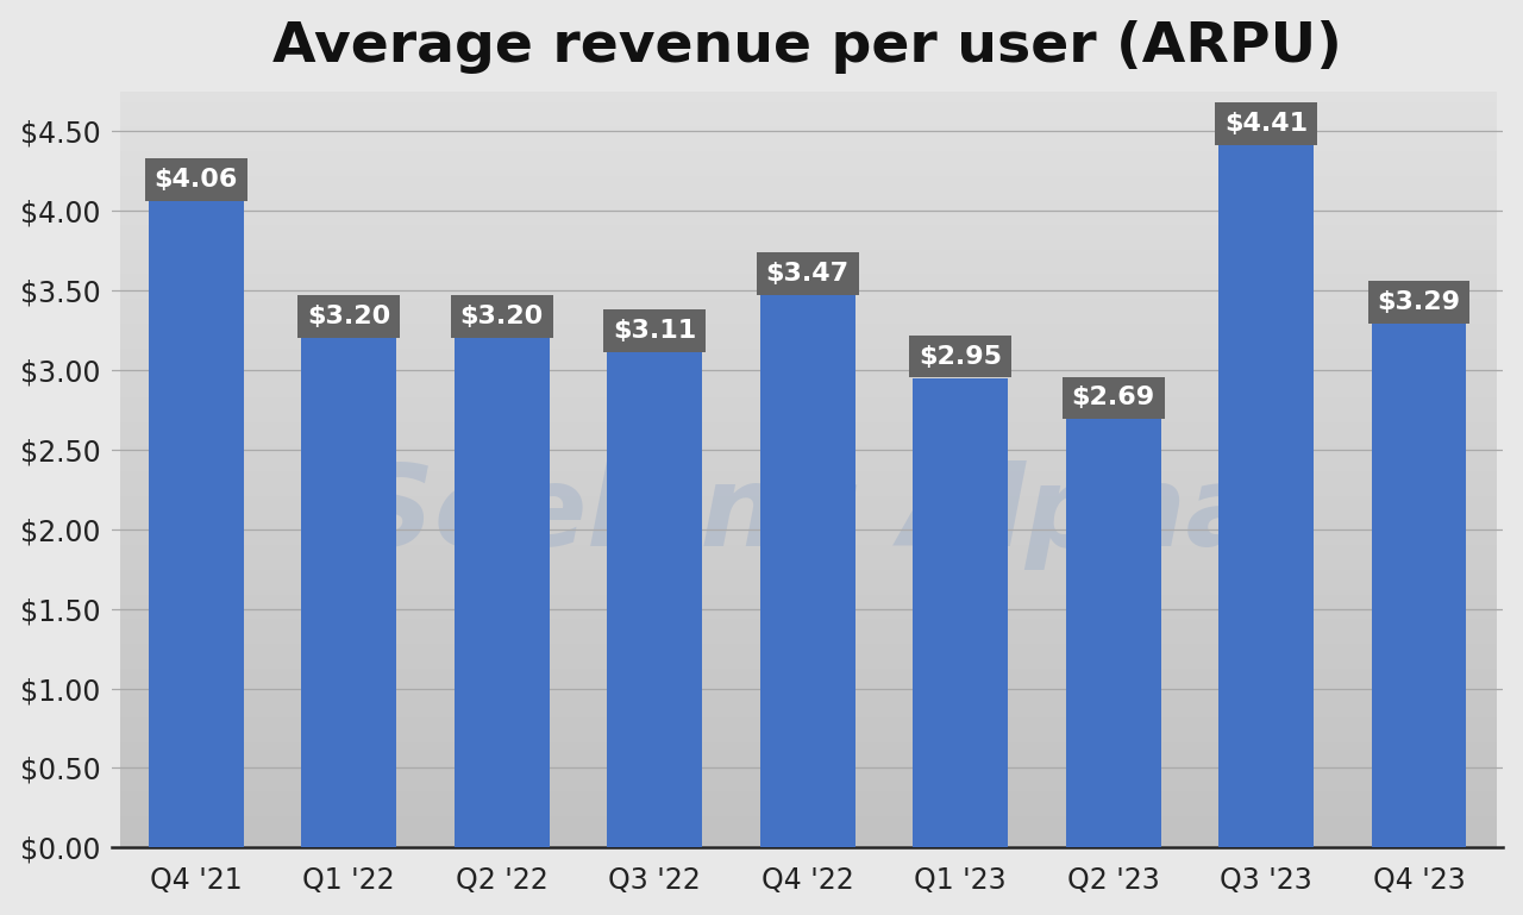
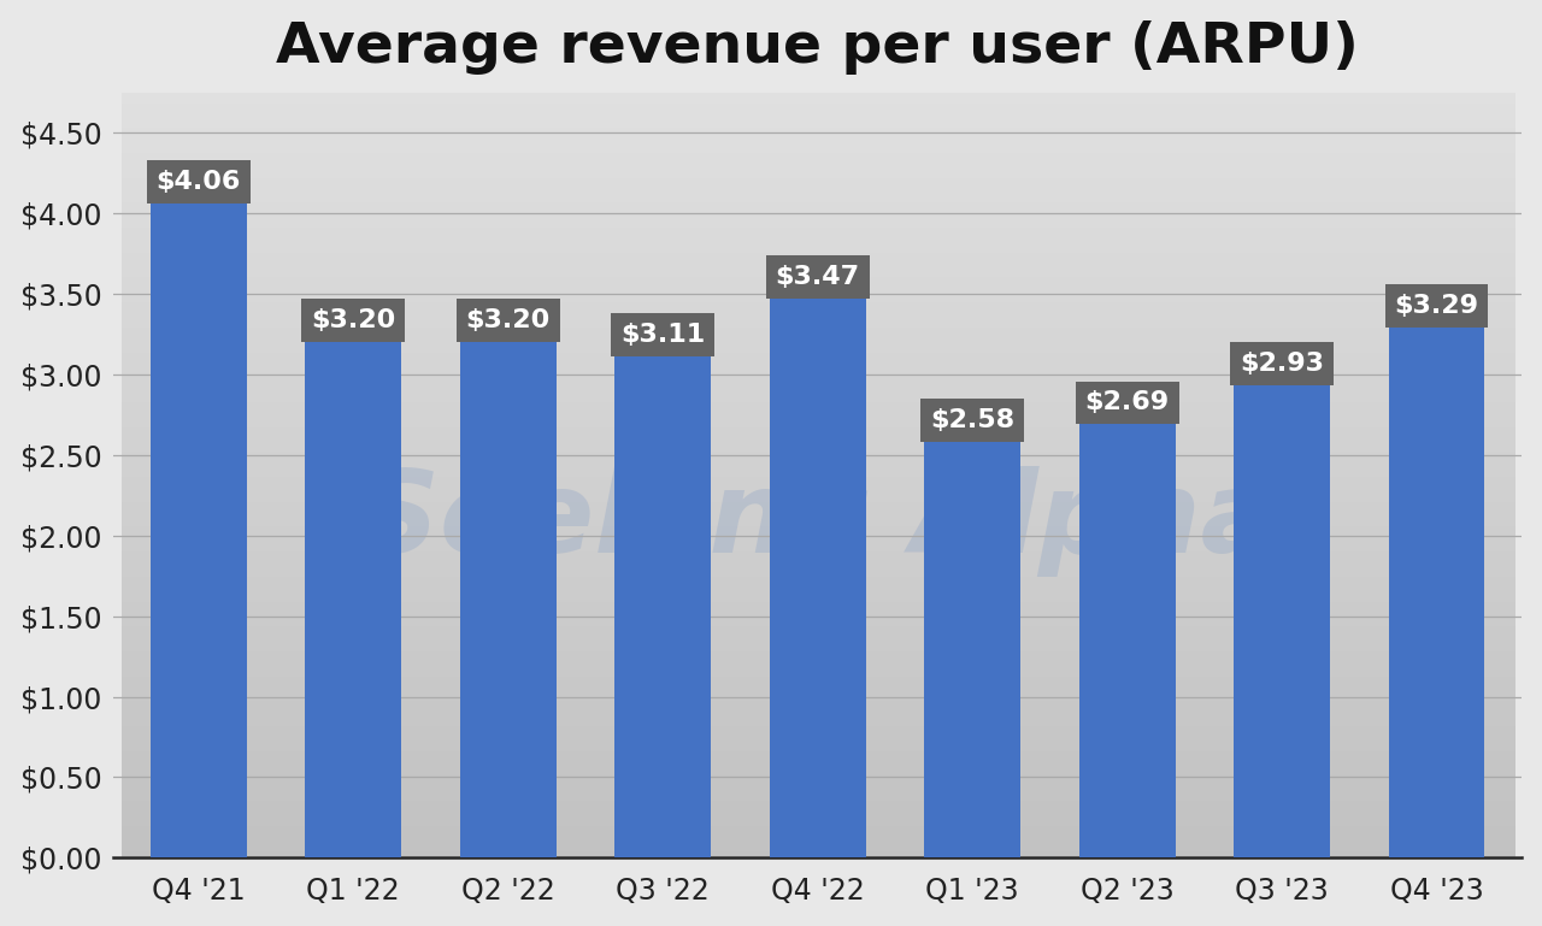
Q1 '23: $2.95 -> $2.58
Q3 '23: $4.41 -> $2.93
